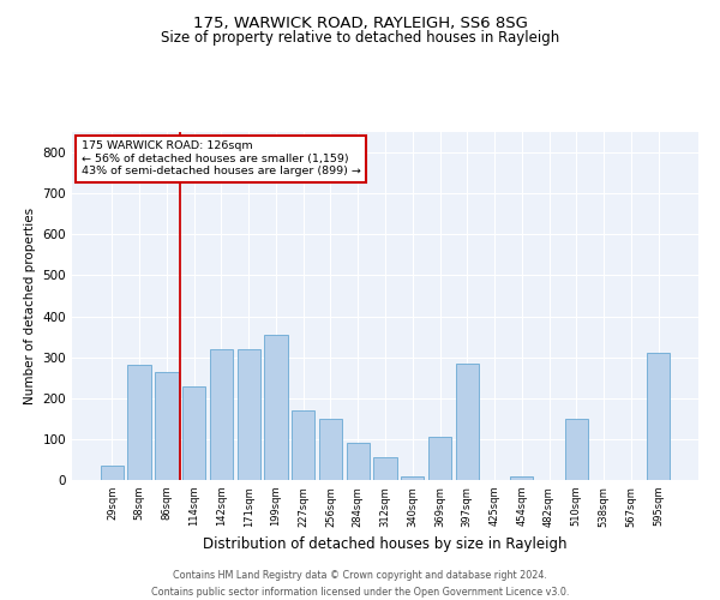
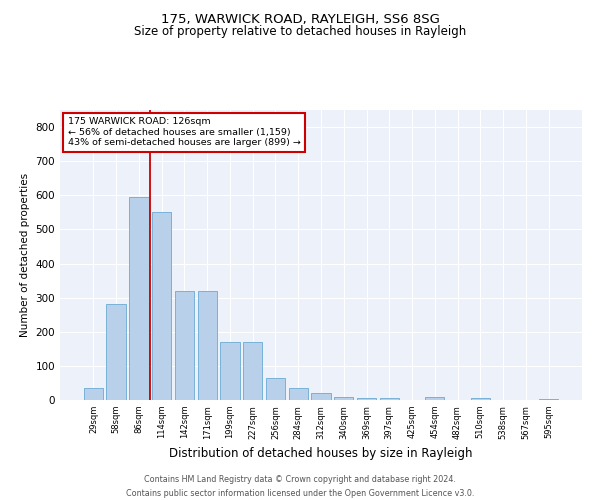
86sqm: 265 -> 595
114sqm: 230 -> 550
199sqm: 355 -> 170
256sqm: 150 -> 65
284sqm: 90 -> 35
312sqm: 55 -> 20
369sqm: 105 -> 7
397sqm: 285 -> 5
510sqm: 150 -> 5
595sqm: 310 -> 2
